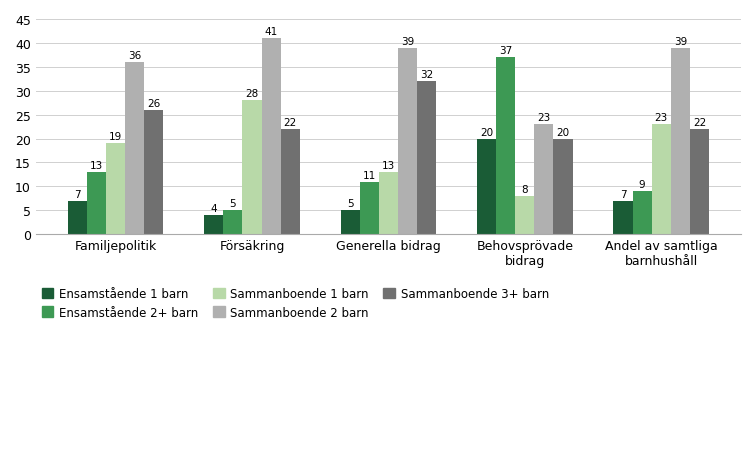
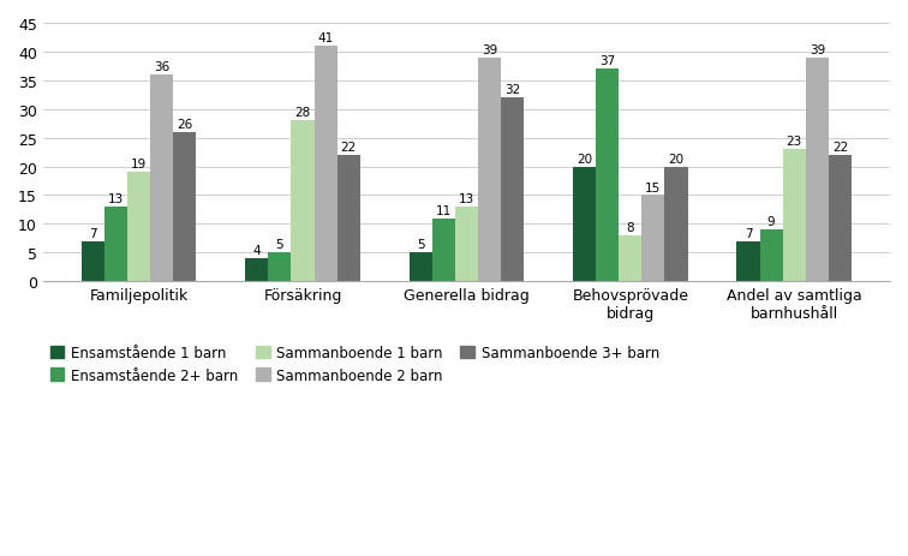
Sammanboende 2 barn/Behovsprövade bidrag: 23 -> 15
